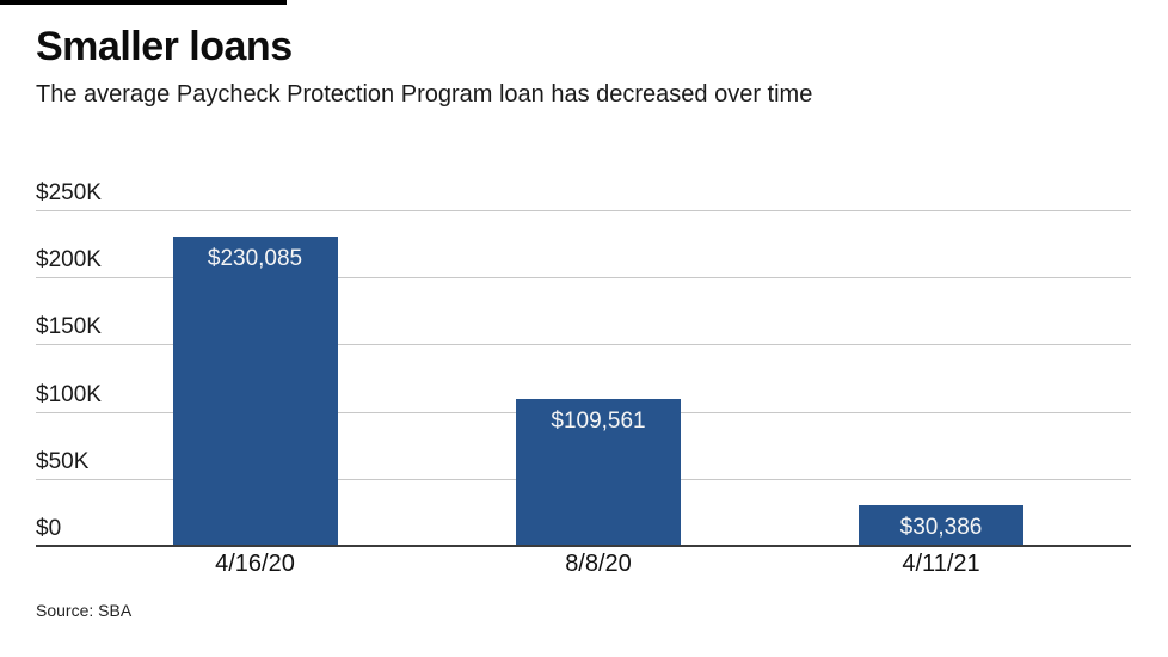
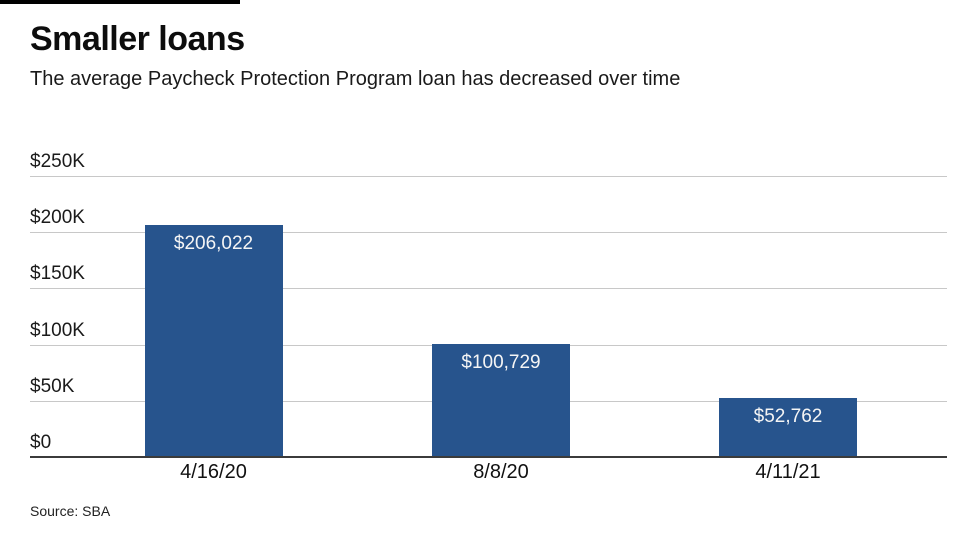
4/16/20: $230,085 -> $206,022
8/8/20: $109,561 -> $100,729
4/11/21: $30,386 -> $52,762
